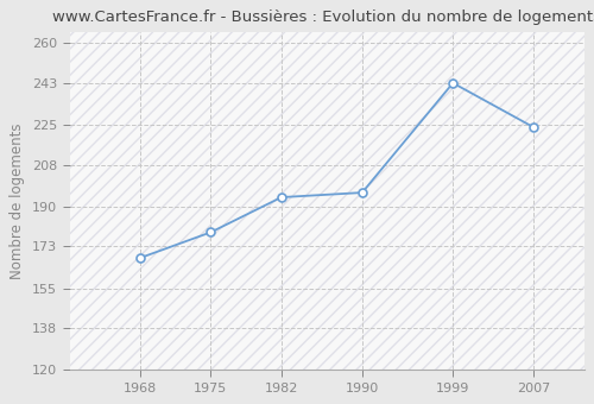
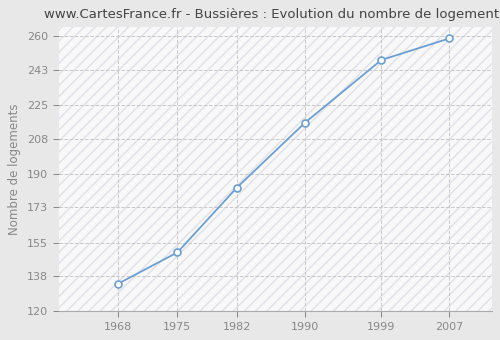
1968: 168 -> 134
1975: 179 -> 150
1982: 194 -> 183
1990: 196 -> 216
1999: 243 -> 248
2007: 224 -> 259
